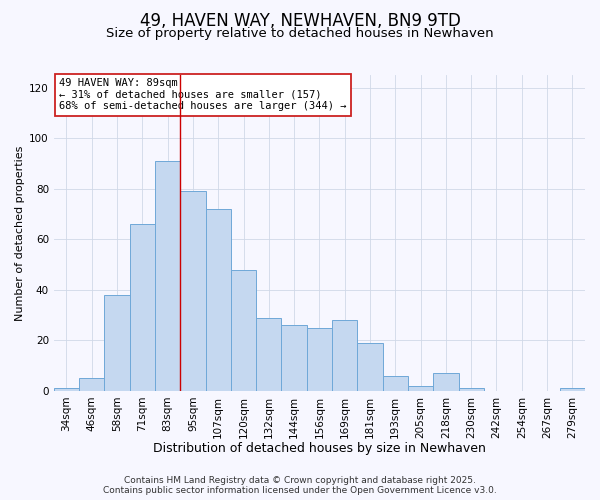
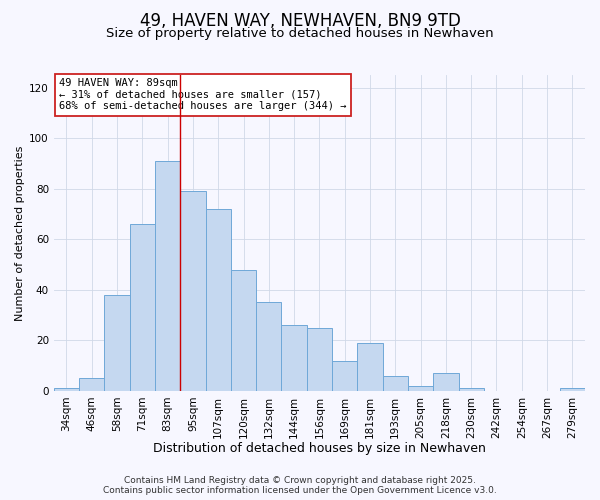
132sqm: 29 -> 35
169sqm: 28 -> 12
